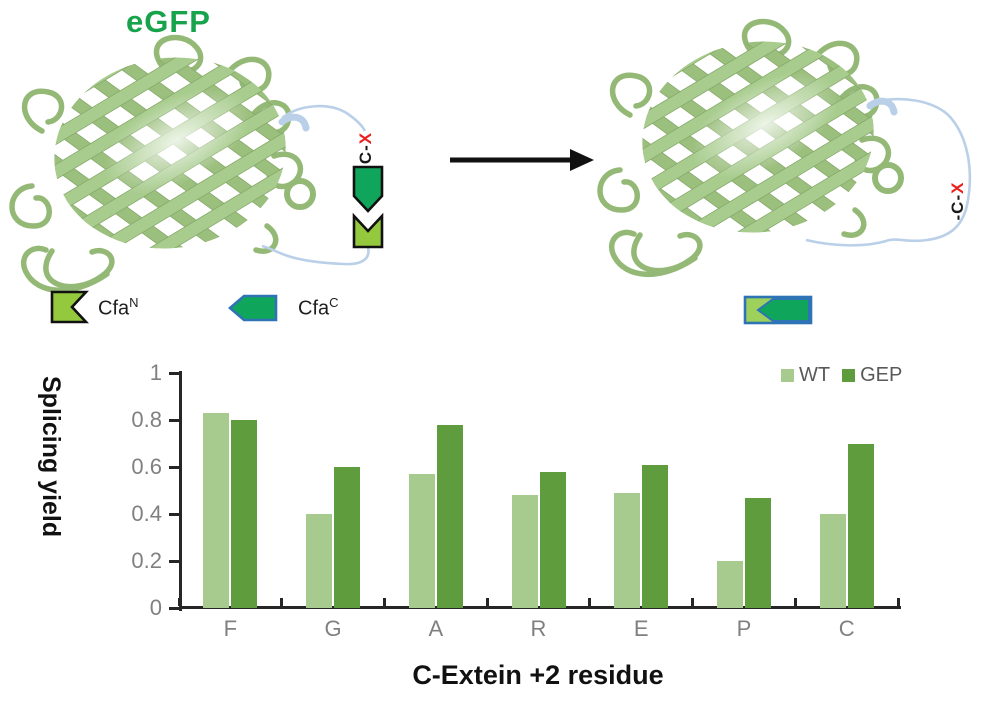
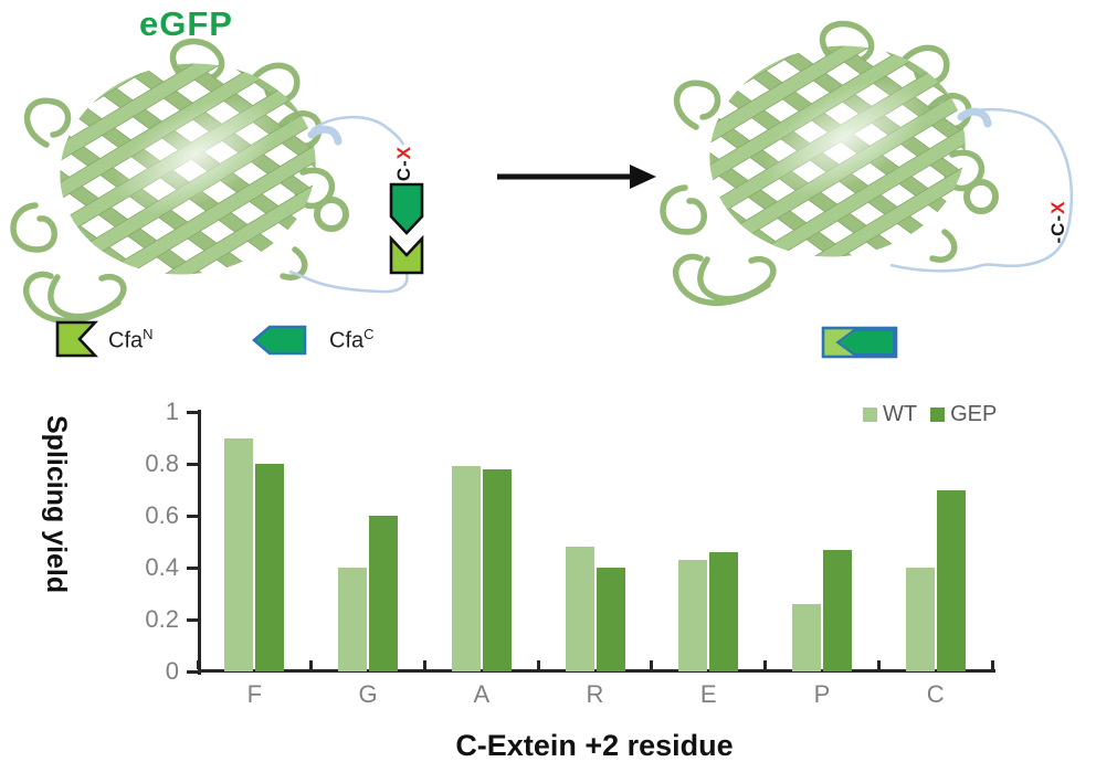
WT/F: 0.83 -> 0.90
WT/A: 0.57 -> 0.79
GEP/R: 0.58 -> 0.40
WT/E: 0.49 -> 0.43
GEP/E: 0.61 -> 0.46
WT/P: 0.20 -> 0.26
